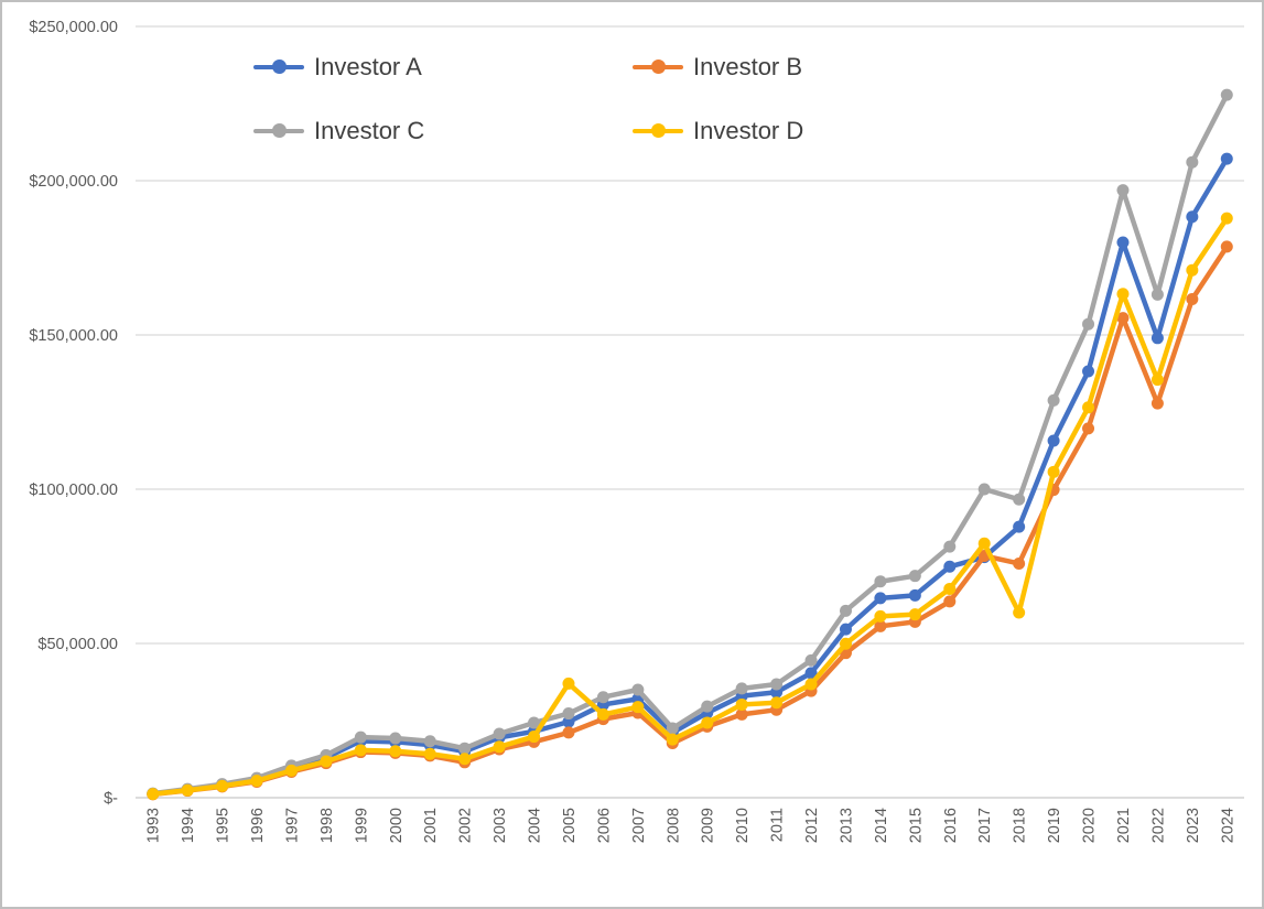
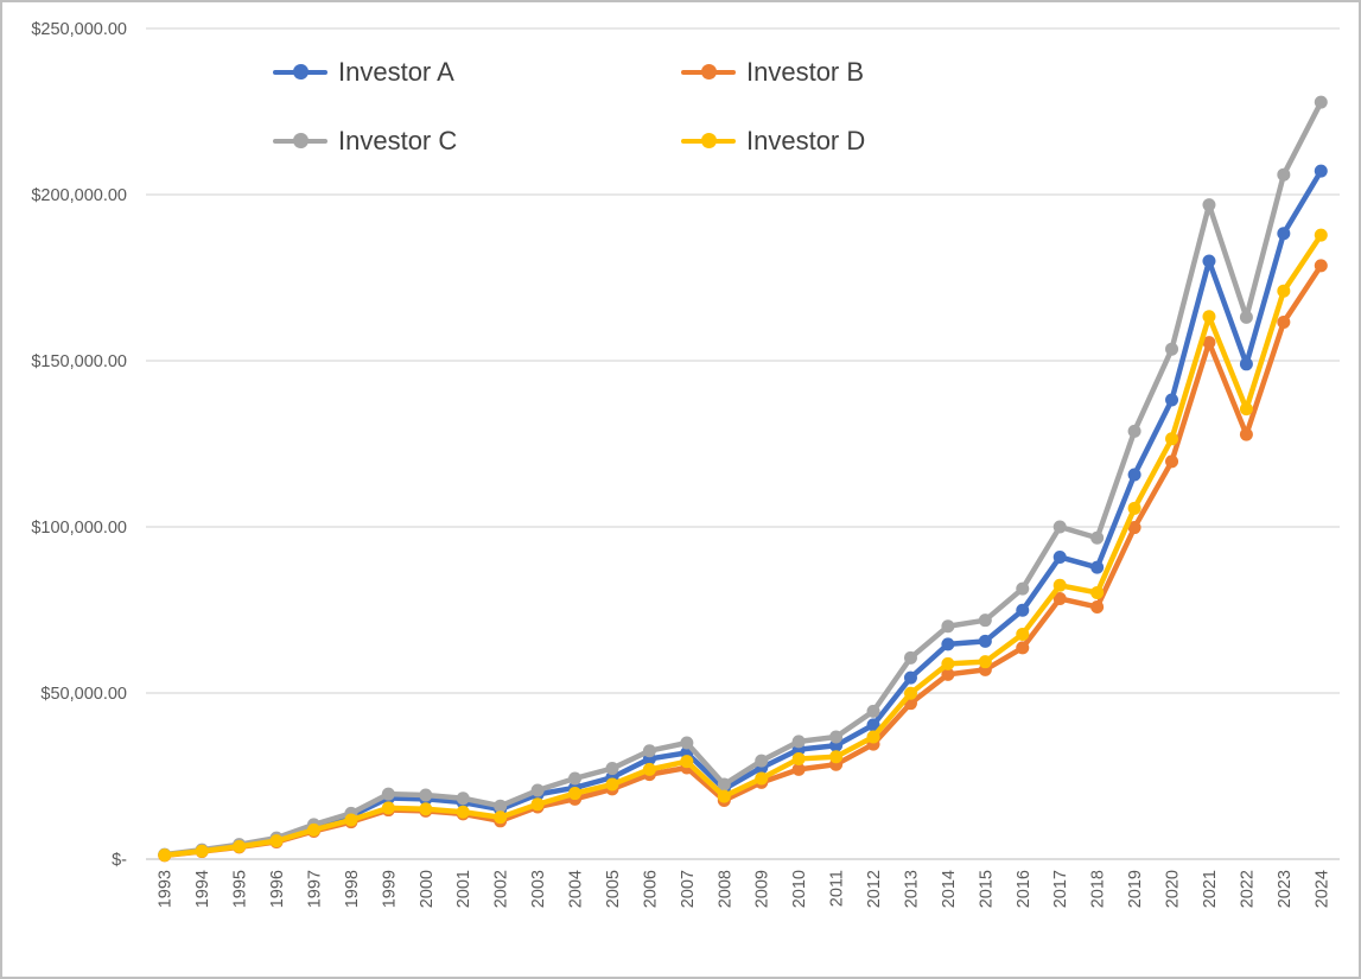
Investor D/2005: $37000 -> $22000
Investor A/2017: $78000 -> $91000
Investor D/2018: $60000 -> $80000
